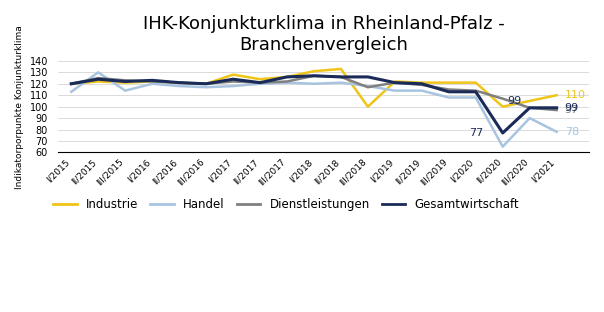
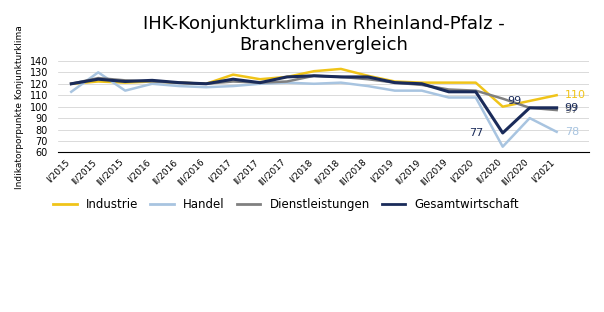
Industrie/III/2018: 100 -> 127
Dienstleistungen/III/2018: 117 -> 124
